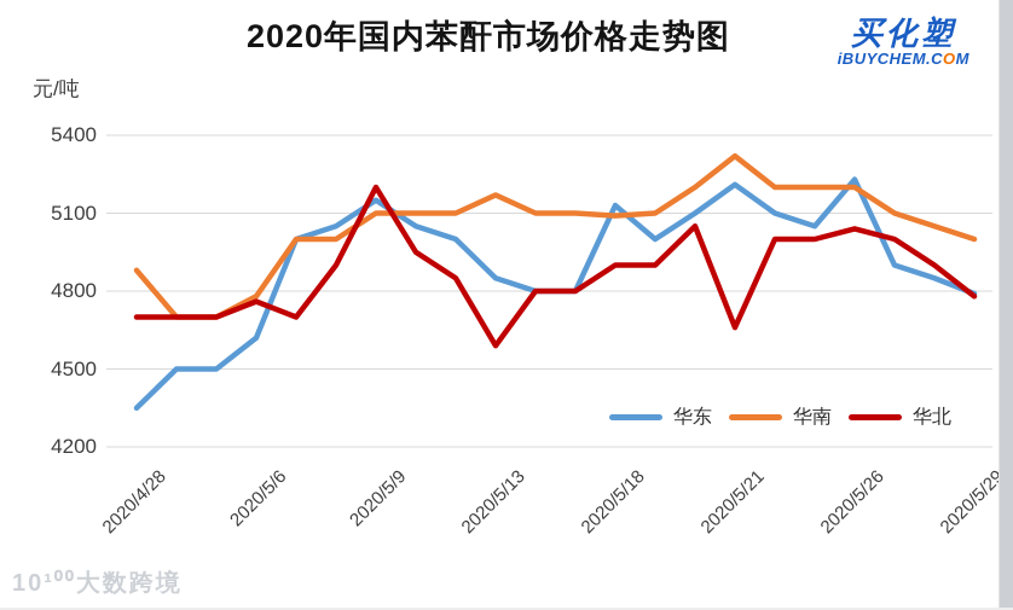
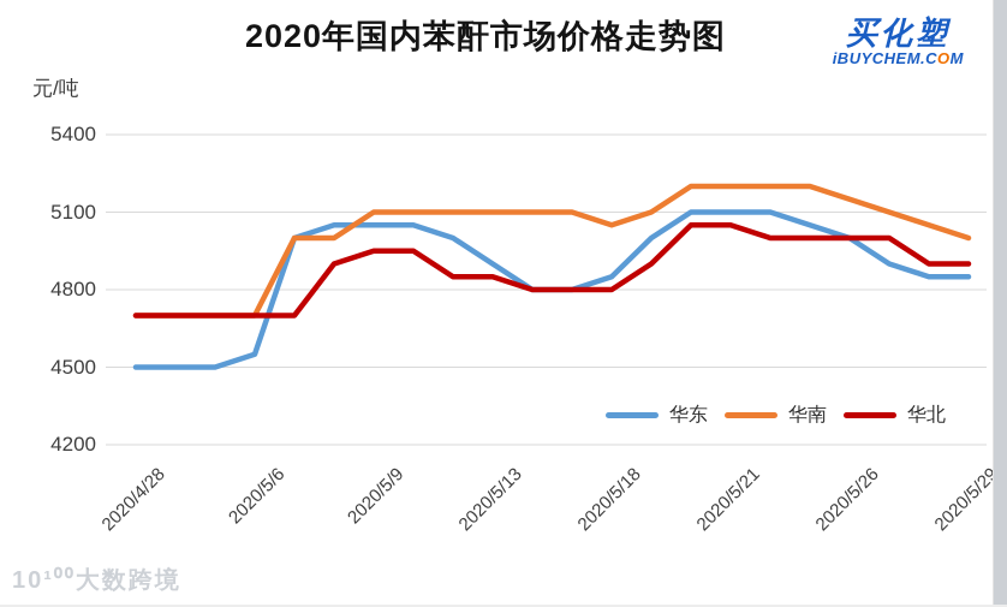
华东/2020/4/28: 4350 -> 4500
华南/2020/4/28: 4880 -> 4700
华东/2020/5/6: 4620 -> 4550
华南/2020/5/6: 4780 -> 4700
华北/2020/5/6: 4760 -> 4700
华东/2020/5/9: 5150 -> 5050
华北/2020/5/9: 5200 -> 4950
华东/2020/5/13: 4850 -> 4900
华南/2020/5/13: 5170 -> 5100
华北/2020/5/13: 4590 -> 4850
华东/2020/5/18: 5130 -> 4850
华南/2020/5/18: 5090 -> 5050
华北/2020/5/18: 4900 -> 4800
华东/2020/5/21: 5210 -> 5100
华南/2020/5/21: 5320 -> 5200
华北/2020/5/21: 4660 -> 5050
华东/2020/5/26: 5230 -> 5000
华南/2020/5/26: 5200 -> 5150
华北/2020/5/26: 5040 -> 5000
华东/2020/5/29: 4790 -> 4850
华北/2020/5/29: 4780 -> 4900
